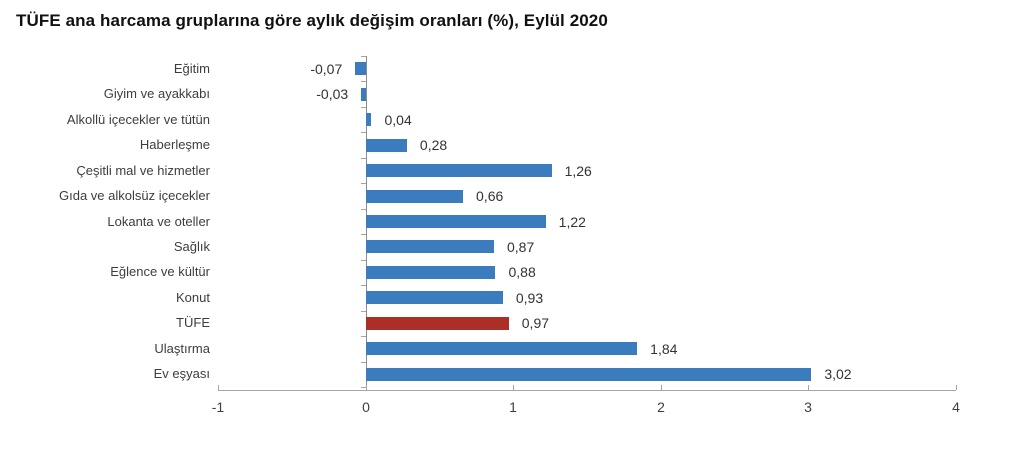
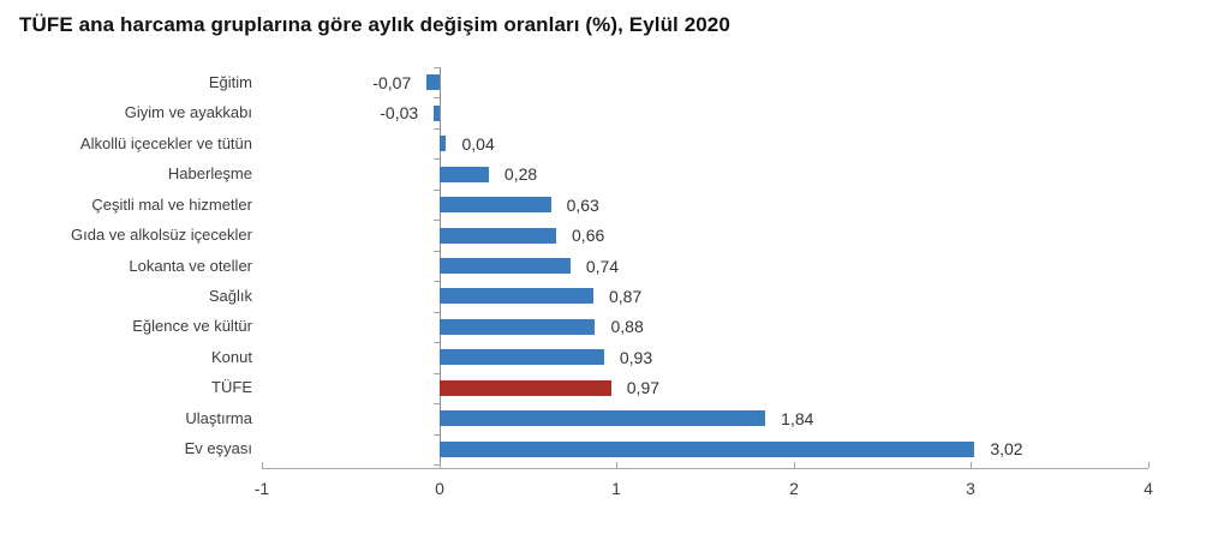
Çeşitli mal ve hizmetler: 1,26 -> 0,63
Lokanta ve oteller: 1,22 -> 0,74
